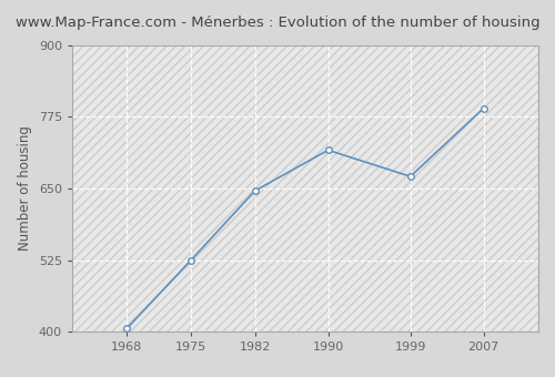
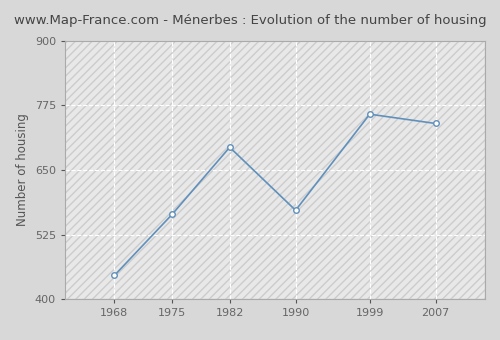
1968: 406 -> 446
1975: 525 -> 564
1982: 646 -> 694
1990: 717 -> 572
1999: 671 -> 758
2007: 790 -> 740
